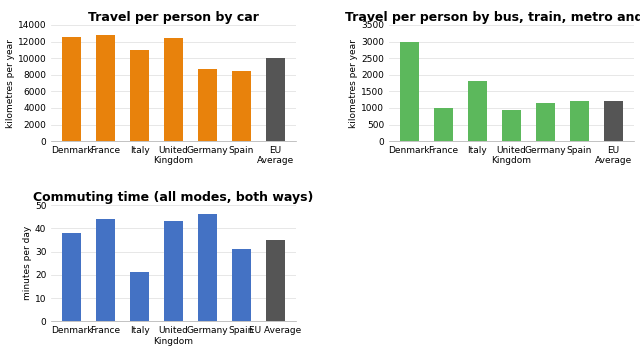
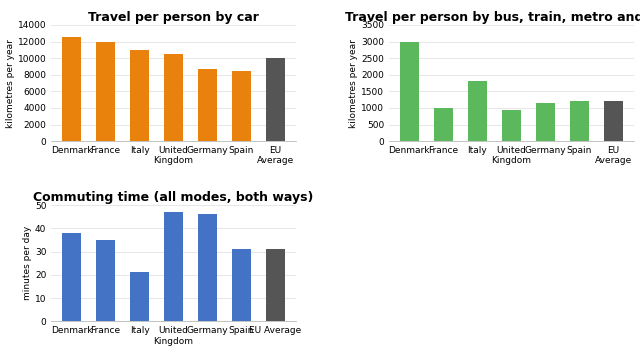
Travel per person by car/France: 12800 -> 12000
Travel per person by car/United Kingdom: 12400 -> 10500
Commuting time (all modes, both ways)/France: 44 -> 35
Commuting time (all modes, both ways)/United Kingdom: 43 -> 47
Commuting time (all modes, both ways)/EU Average: 35 -> 31
